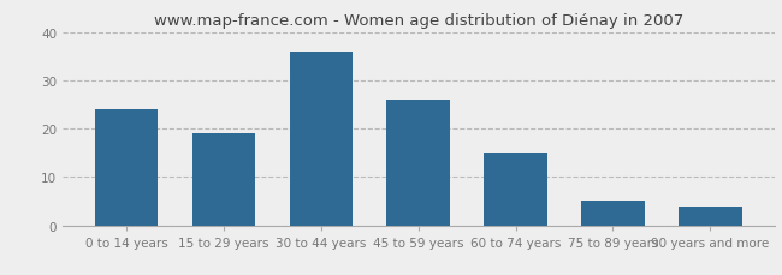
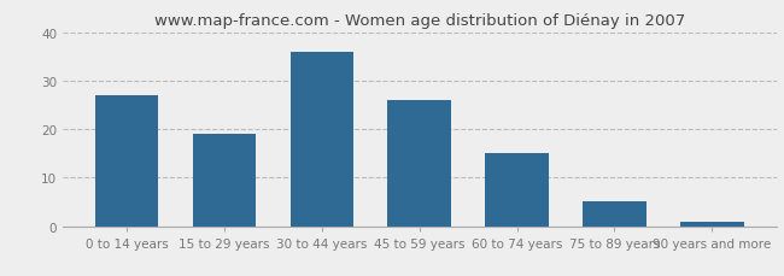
0 to 14 years: 24 -> 27
90 years and more: 4 -> 1
